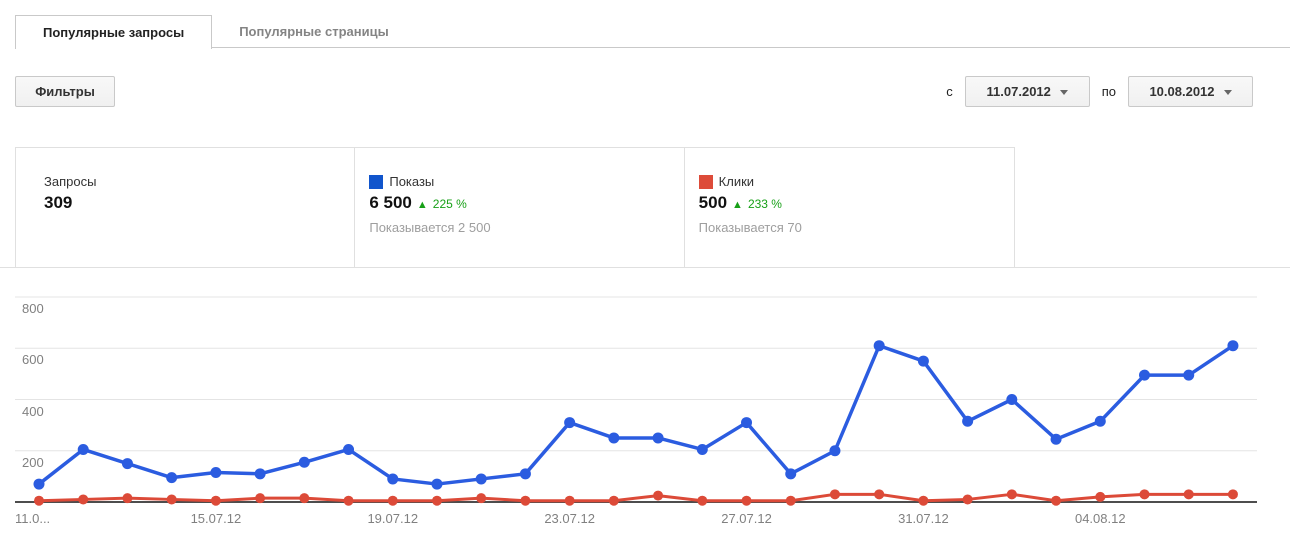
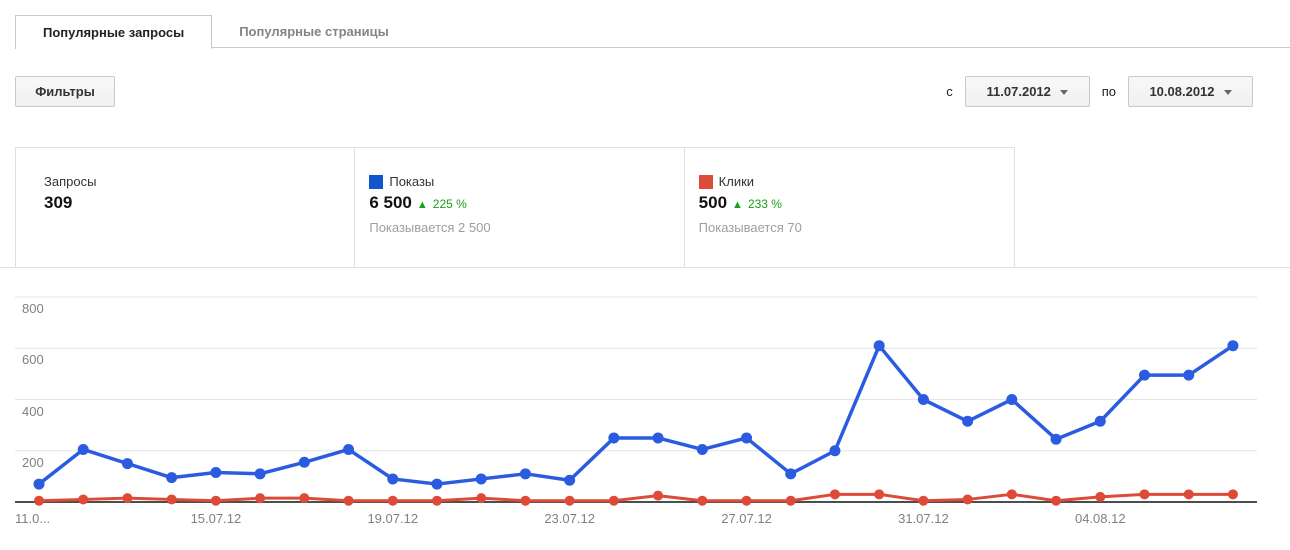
Показы/23.07.12: 310 -> 80
Показы/27.07.12: 310 -> 250
Показы/31.07.12: 550 -> 400
